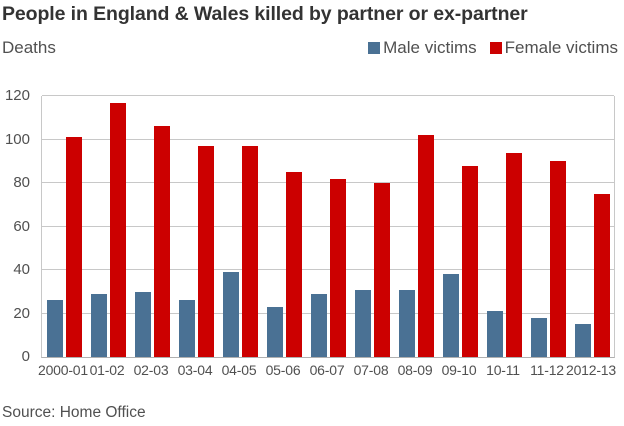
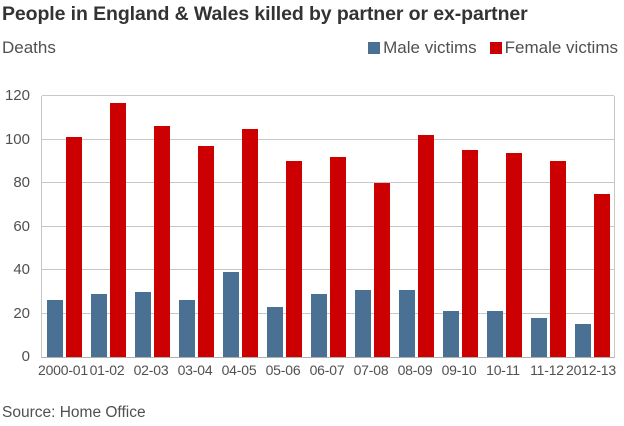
Female victims/04-05: 97 -> 105
Female victims/05-06: 85 -> 90
Female victims/06-07: 82 -> 92
Male victims/09-10: 38 -> 21
Female victims/09-10: 88 -> 95
